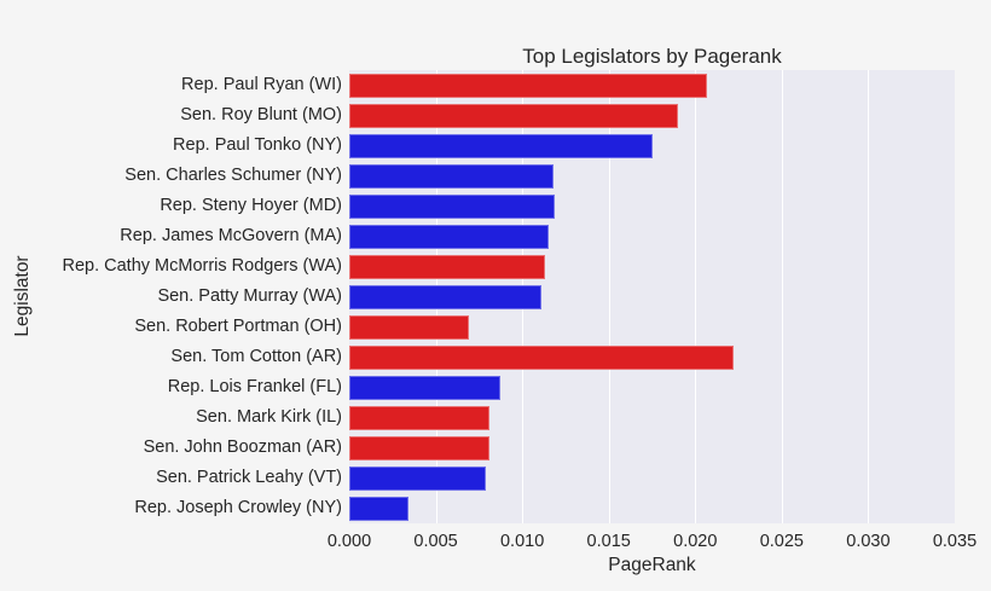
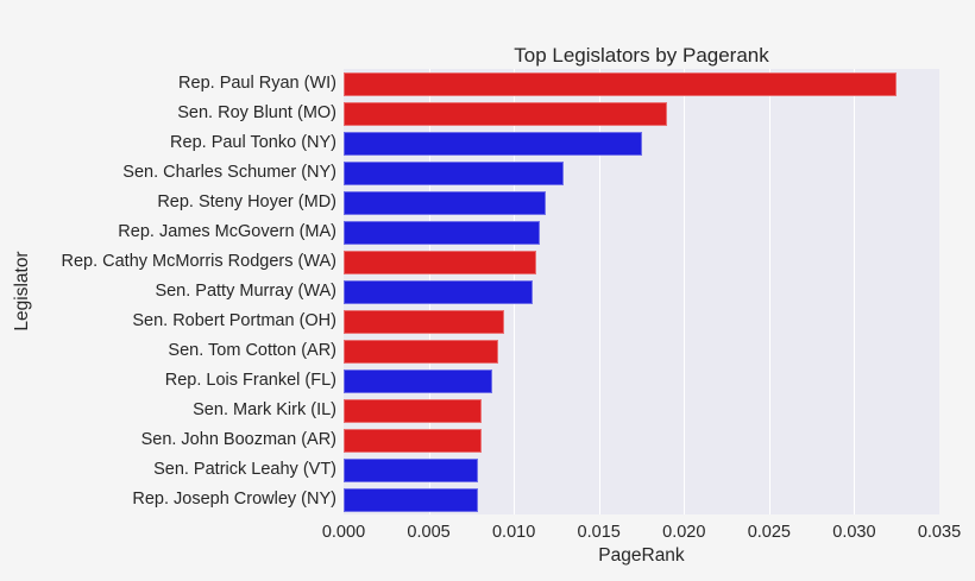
Rep. Paul Ryan (WI): 0.0207 -> 0.0325
Sen. Charles Schumer (NY): 0.0118 -> 0.0129
Sen. Robert Portman (OH): 0.0069 -> 0.0094
Sen. Tom Cotton (AR): 0.0222 -> 0.0091
Rep. Joseph Crowley (NY): 0.0034 -> 0.0079
